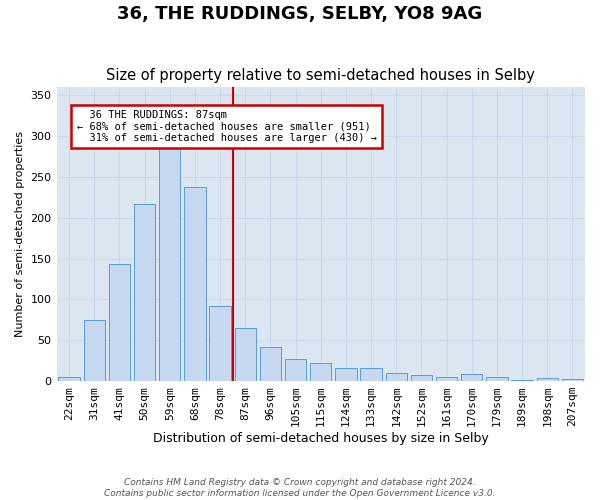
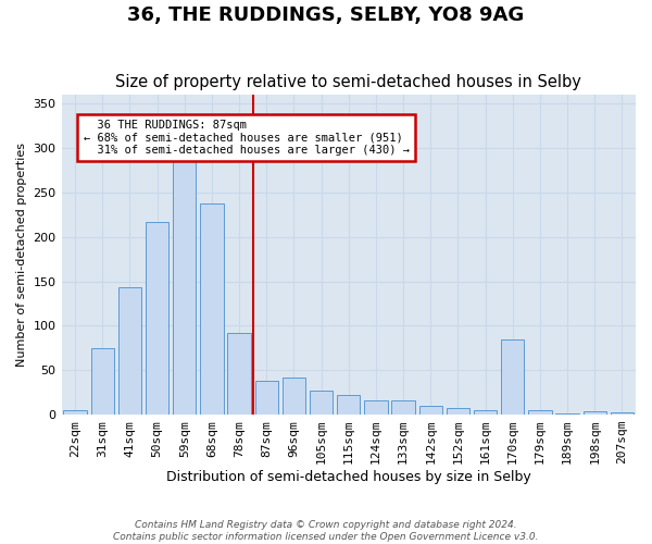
87sqm: 65 -> 38
170sqm: 9 -> 84
